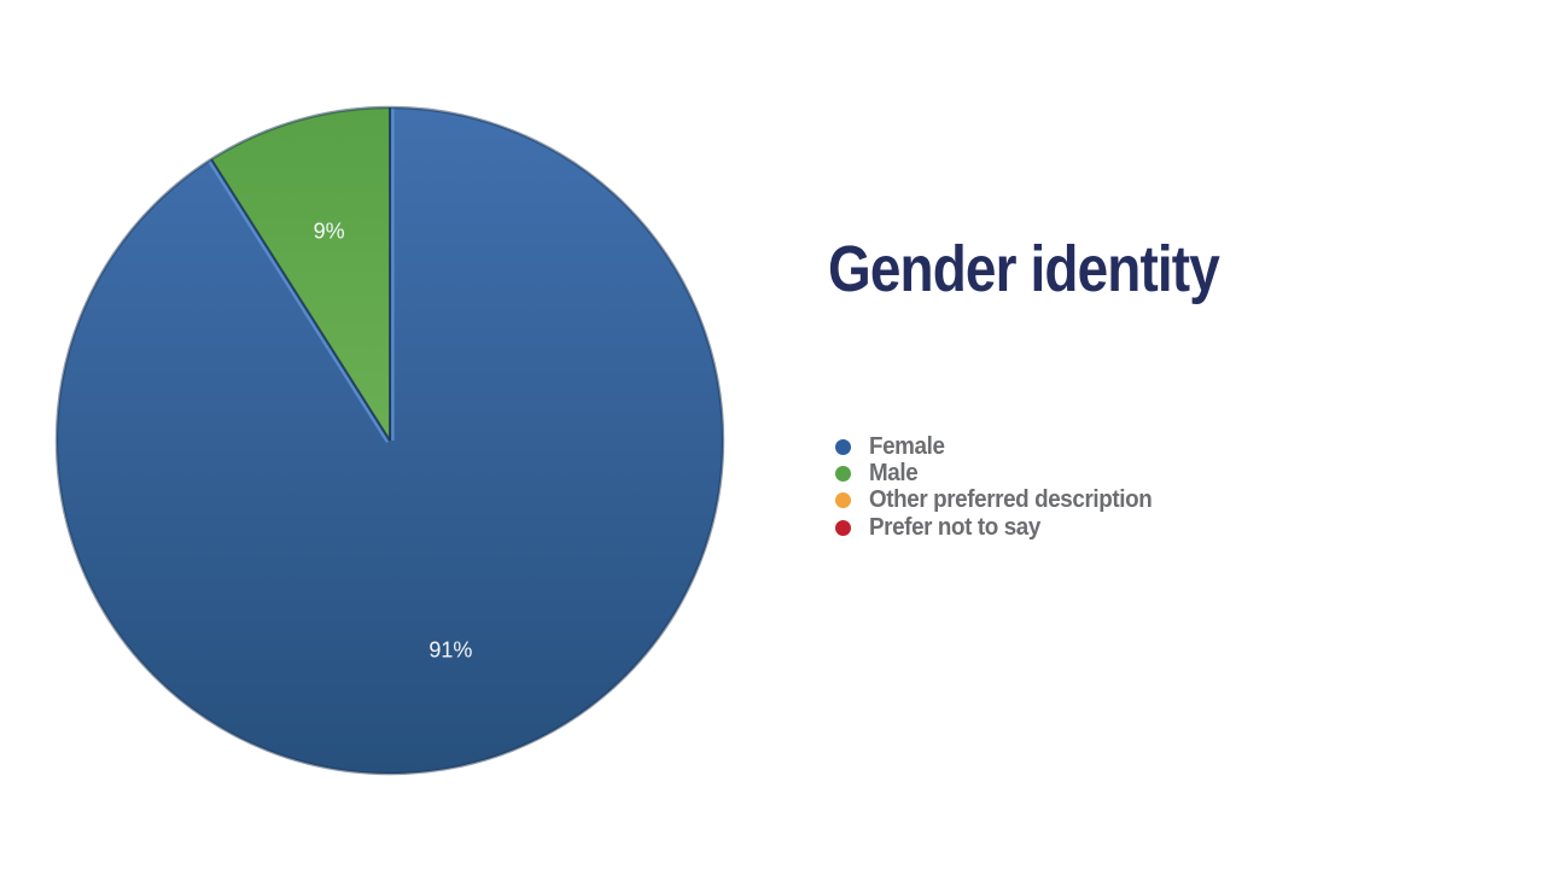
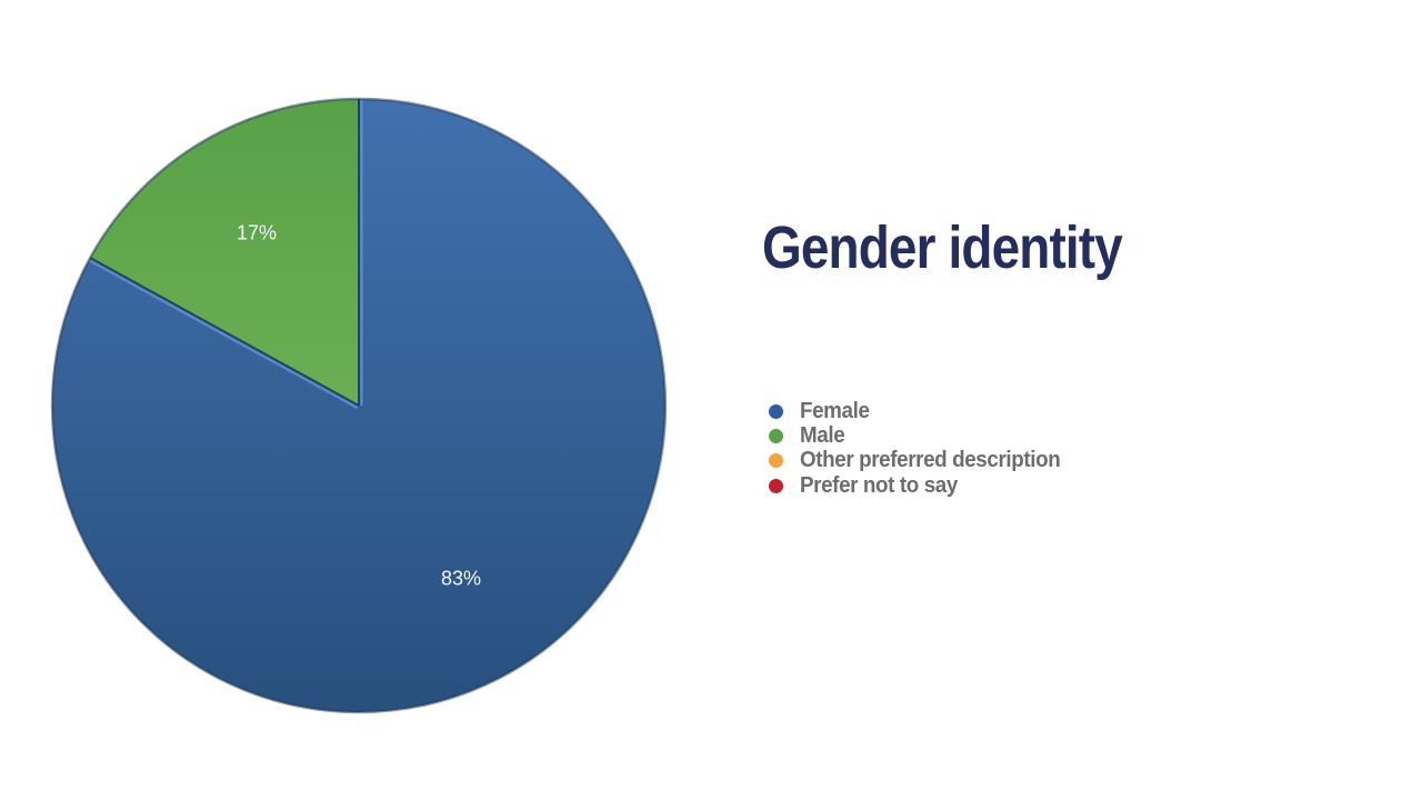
Female: 91% -> 83%
Male: 9% -> 17%
